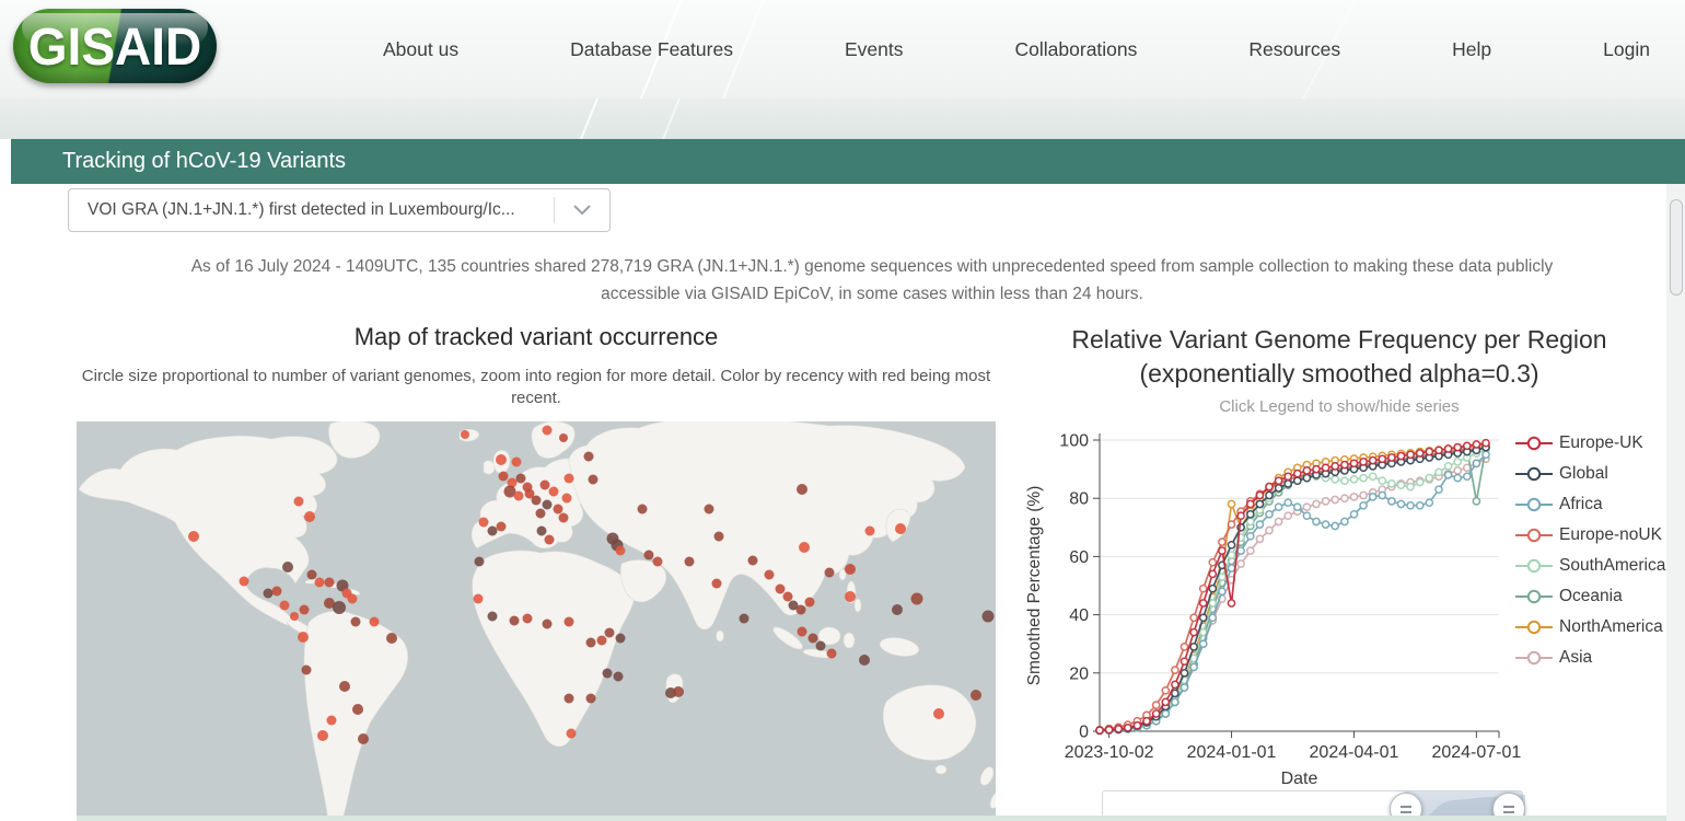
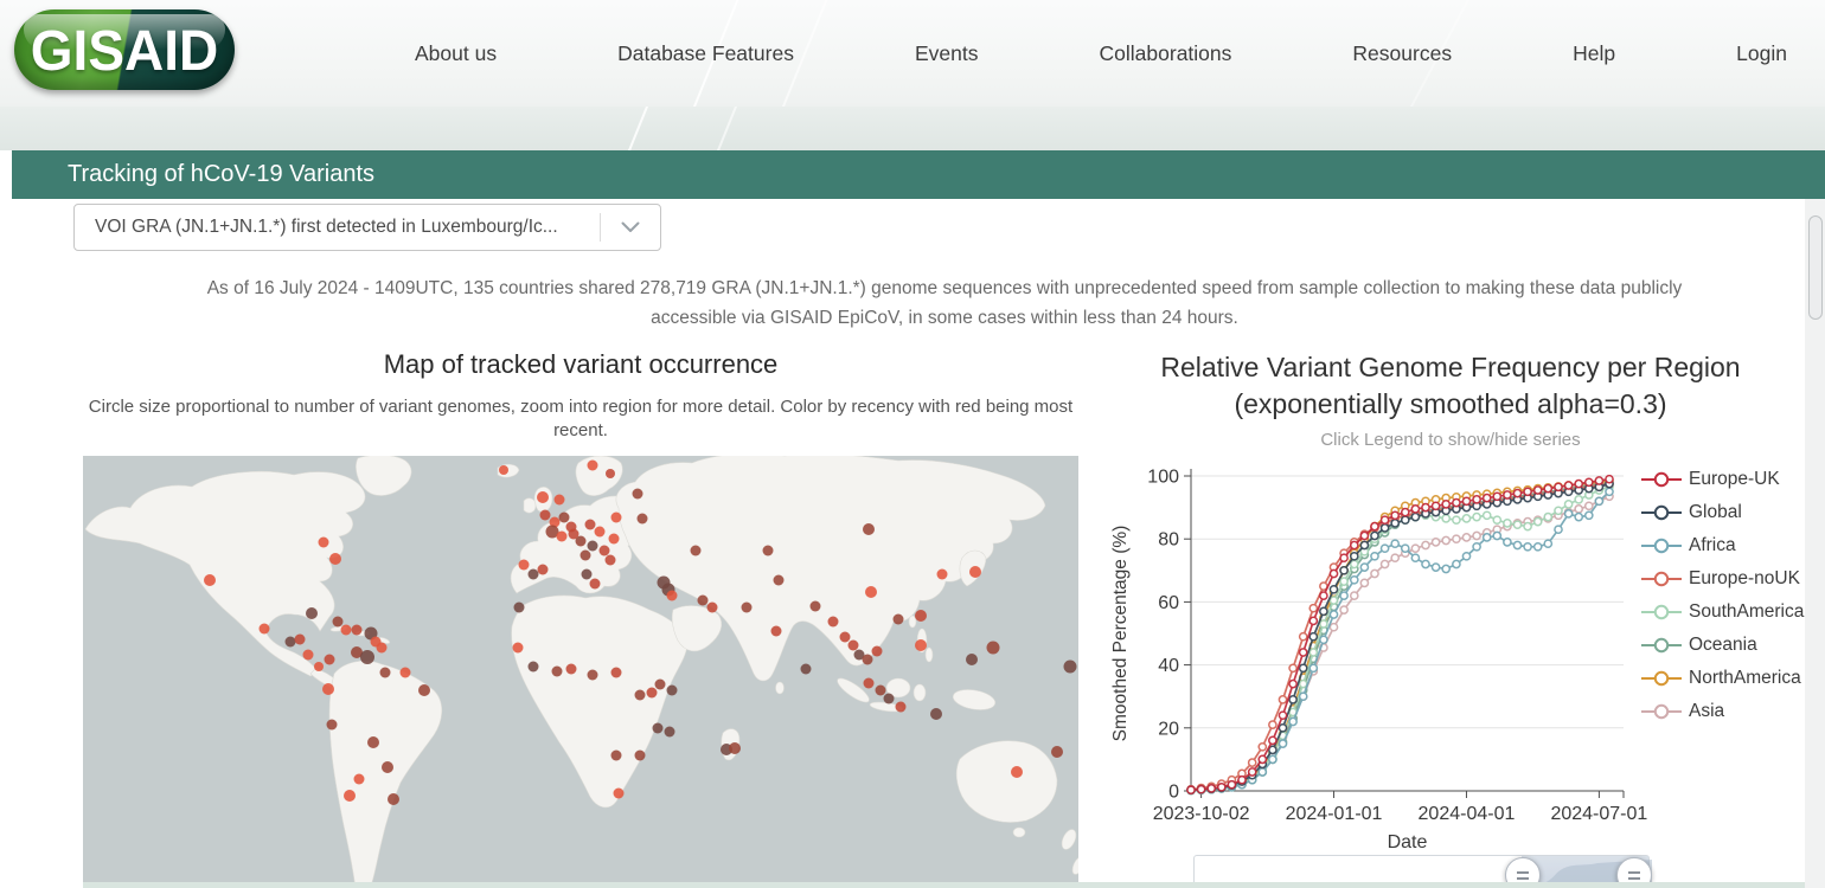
Europe-UK/2024-01-01: 44 -> 69
NorthAmerica/2024-01-01: 78 -> 63
Oceania/2024-07-01: 79 -> 97
